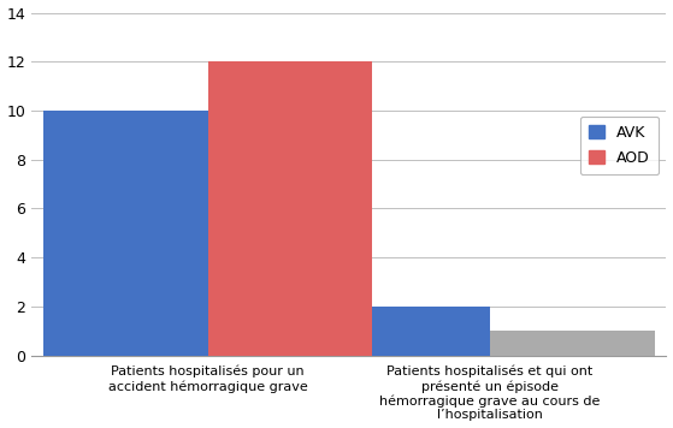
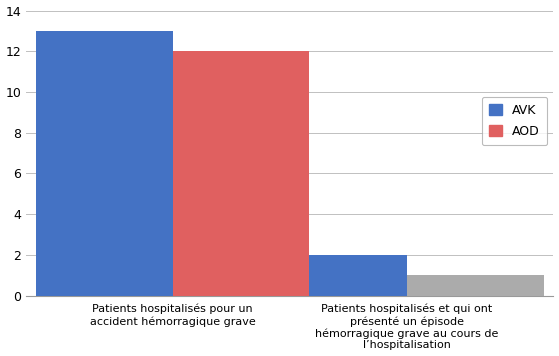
AVK/Patients hospitalisés pour un accident hémorragique grave: 10 -> 13
